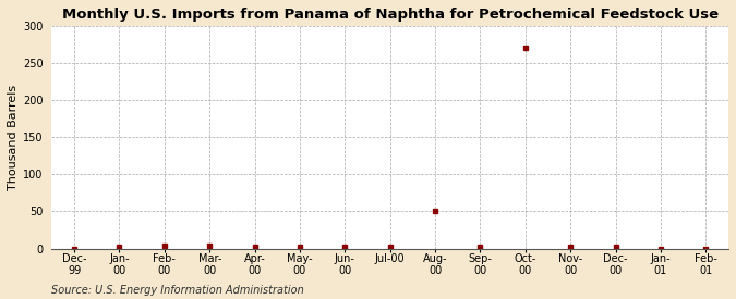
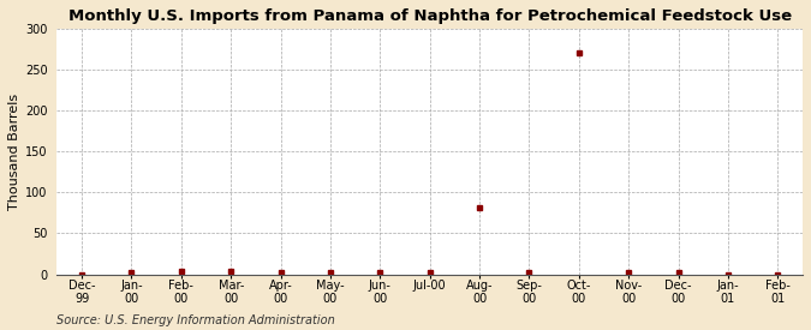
Aug- 00: 50 -> 82
